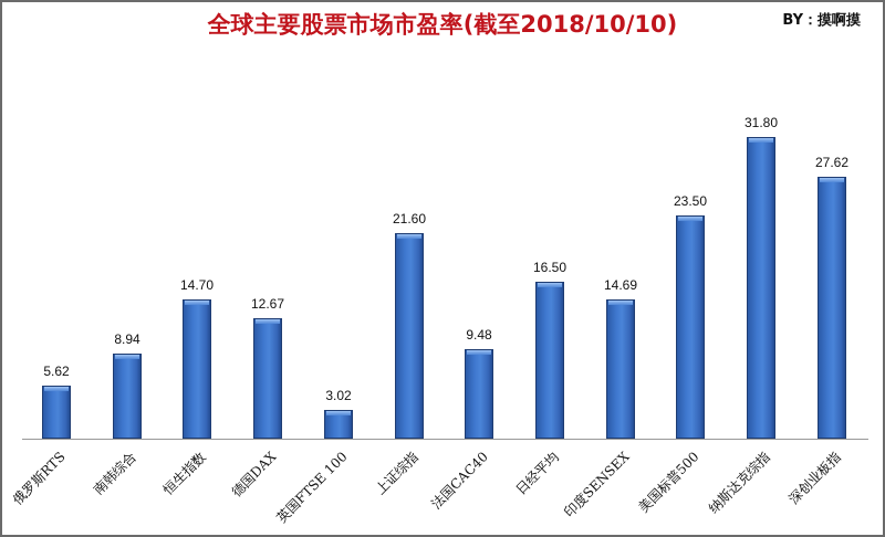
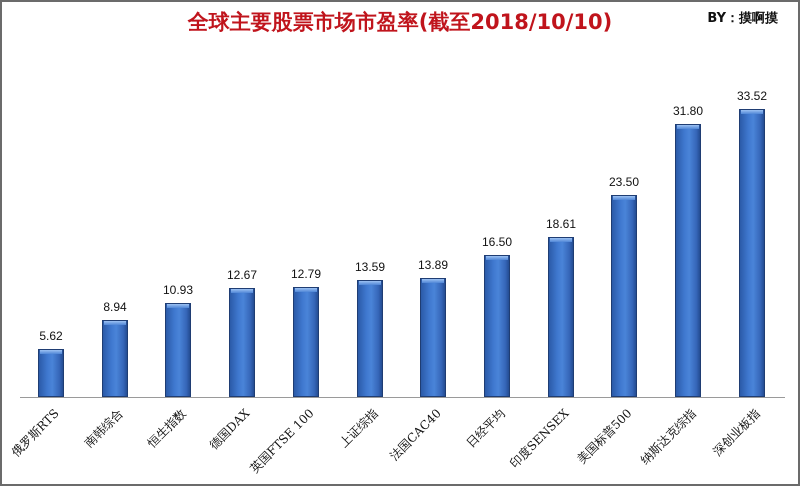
恒生指数: 14.70 -> 10.93
英国FTSE 100: 3.02 -> 12.79
上证综指: 21.60 -> 13.59
法国CAC40: 9.48 -> 13.89
印度SENSEX: 14.69 -> 18.61
深创业板指: 27.62 -> 33.52
